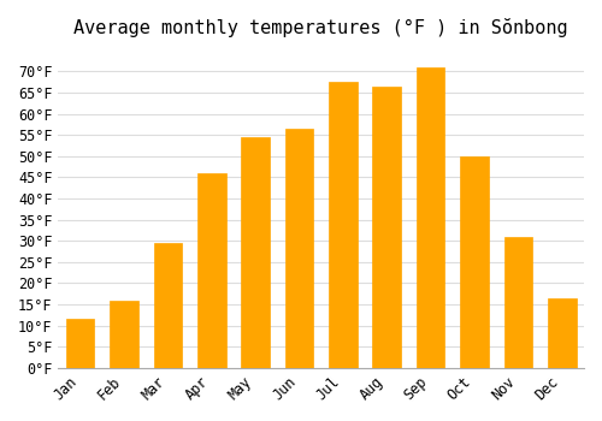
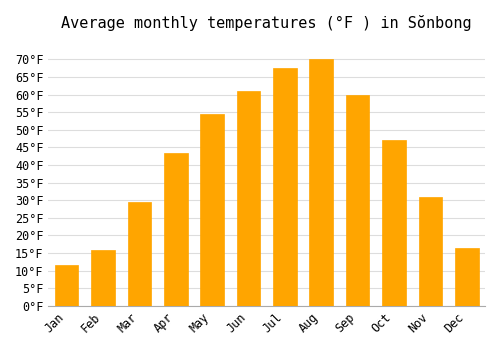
Apr: 46.0°F -> 43.5°F
Jun: 56.5°F -> 61.0°F
Aug: 66.5°F -> 70.0°F
Sep: 71.0°F -> 60.0°F
Oct: 50.0°F -> 47.0°F
